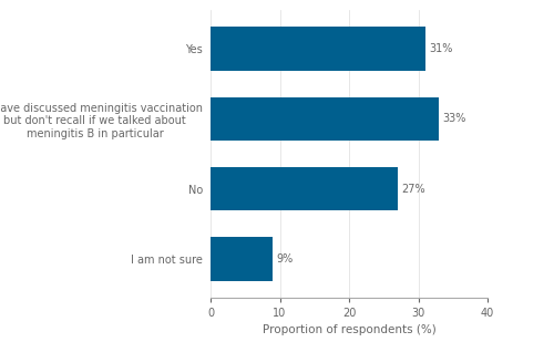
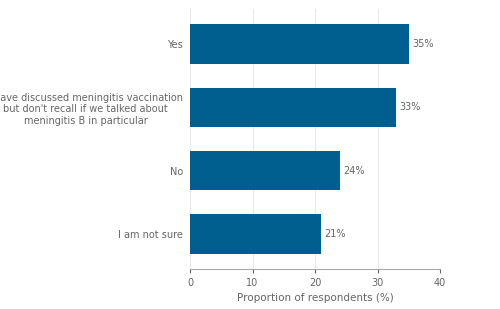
Yes: 31% -> 35%
No: 27% -> 24%
I am not sure: 9% -> 21%
